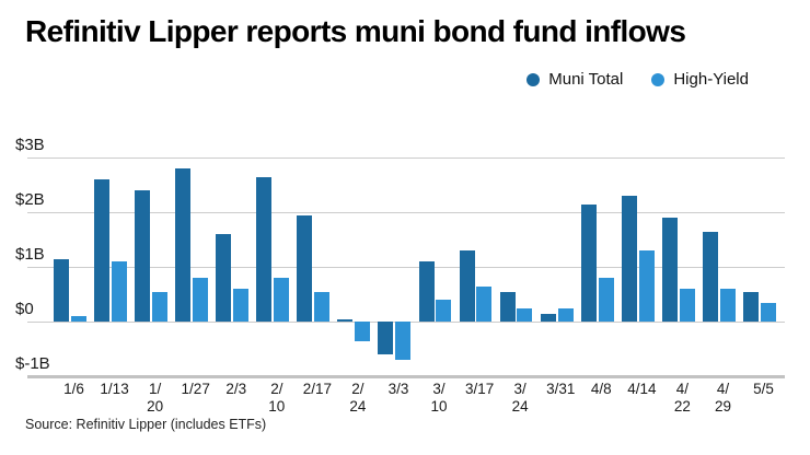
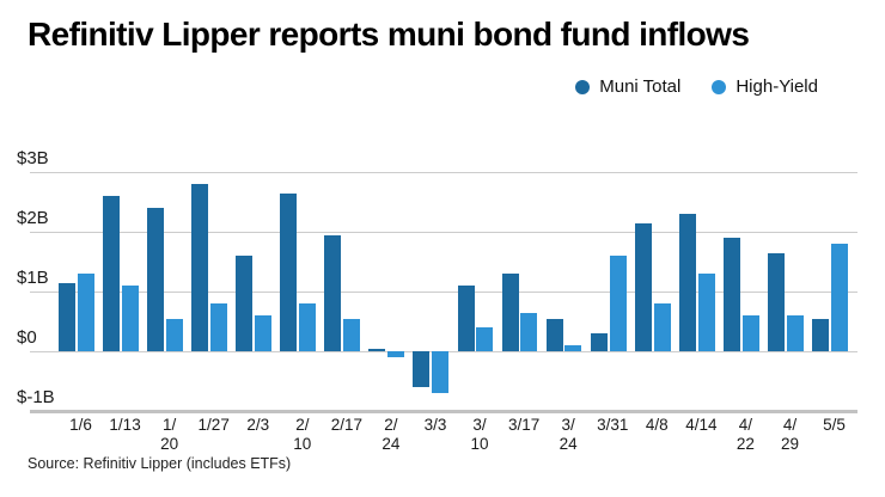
High-Yield/1/6: $0.1B -> $1.3B
High-Yield/2/24: -$0.3B -> -$0.1B
High-Yield/3/24: $0.2B -> $0.1B
Muni Total/3/31: $0.1B -> $0.3B
High-Yield/3/31: $0.2B -> $1.6B
High-Yield/5/5: $0.3B -> $1.8B
